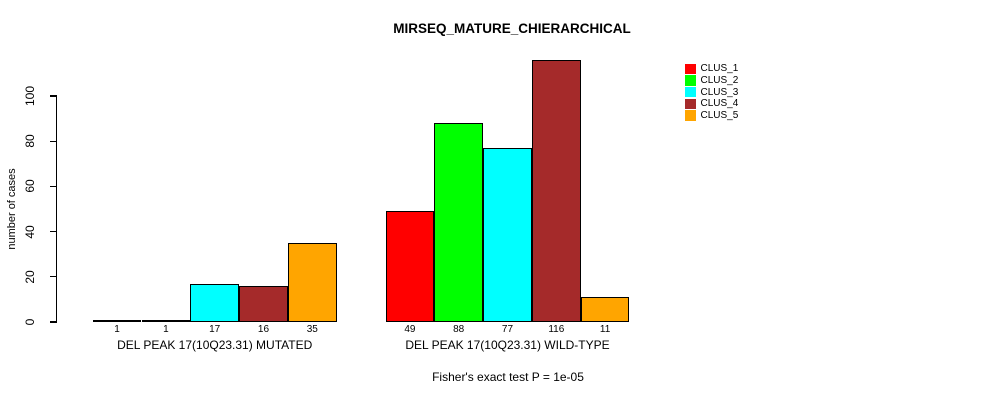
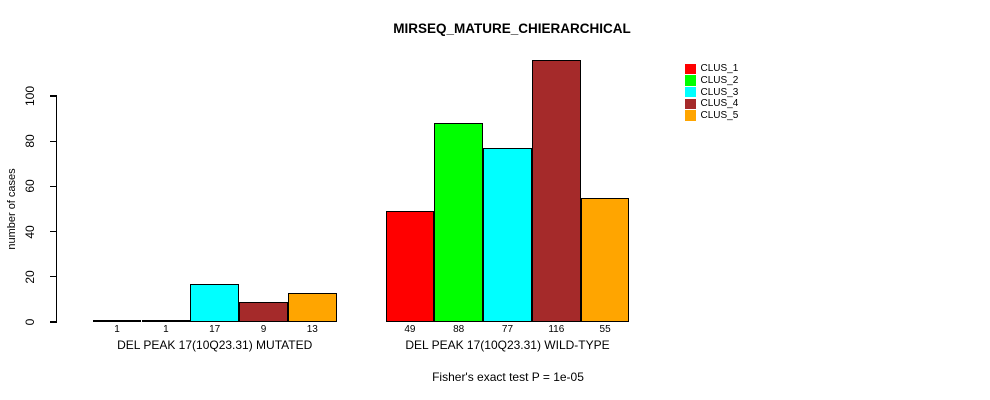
CLUS_4/DEL PEAK 17(10Q23.31) MUTATED: 16 -> 9
CLUS_5/DEL PEAK 17(10Q23.31) MUTATED: 35 -> 13
CLUS_5/DEL PEAK 17(10Q23.31) WILD-TYPE: 11 -> 55
